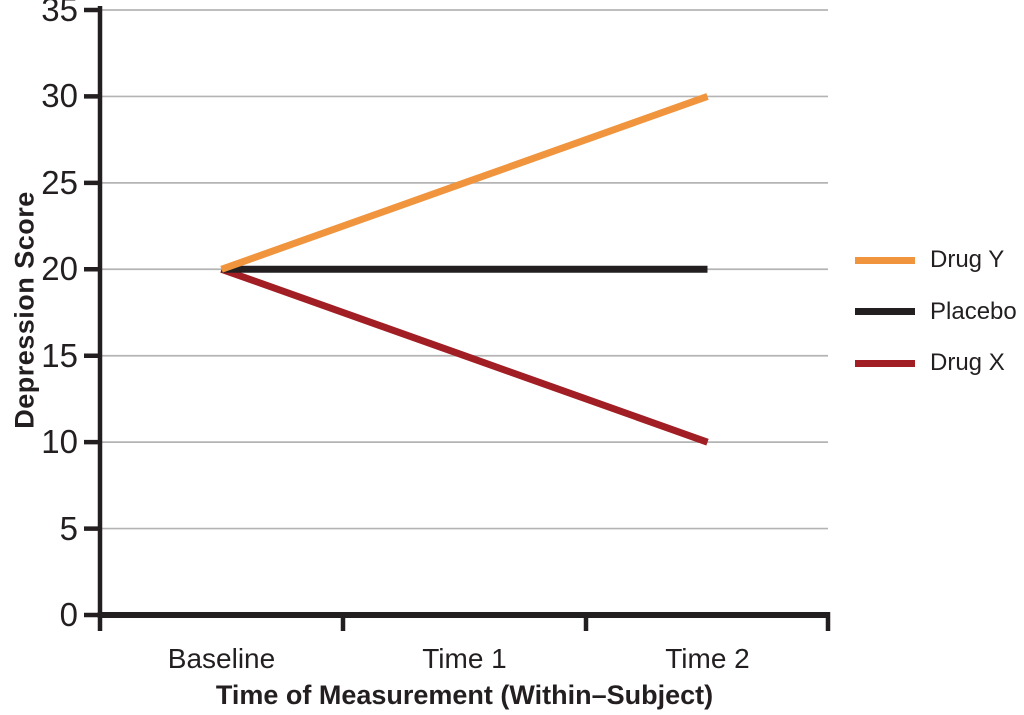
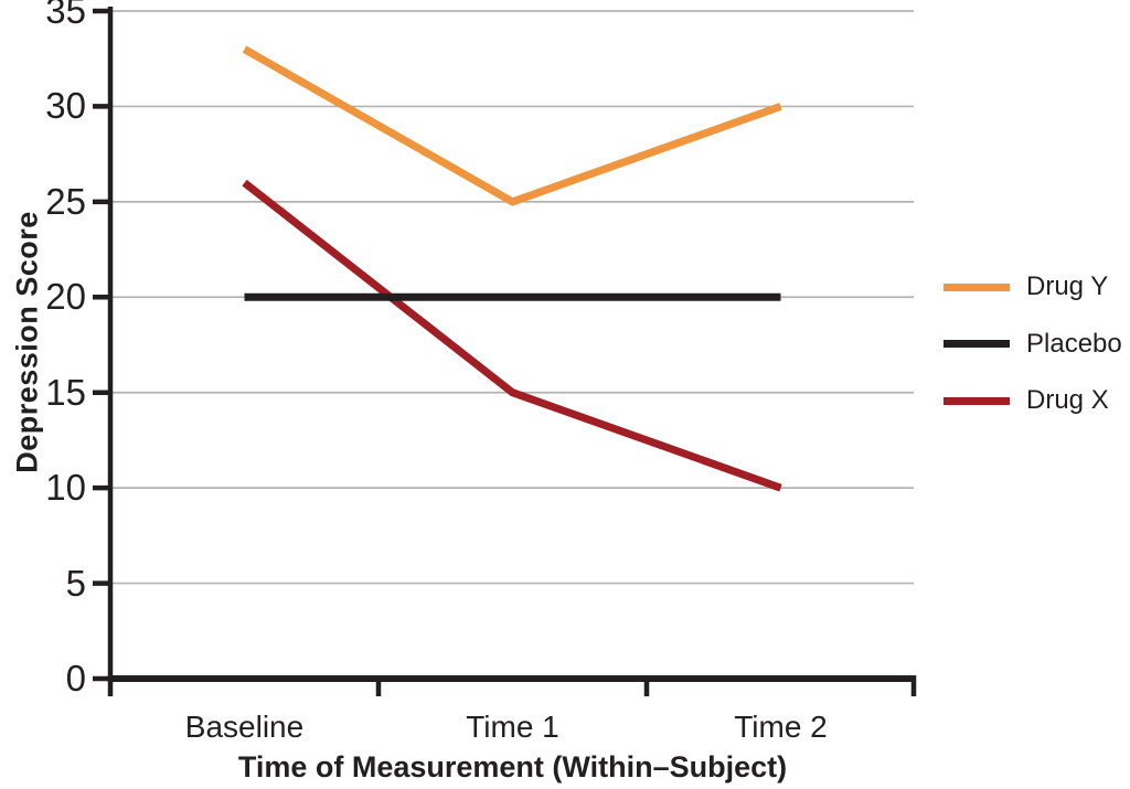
Drug Y/Baseline: 20 -> 33
Drug X/Baseline: 20 -> 26
